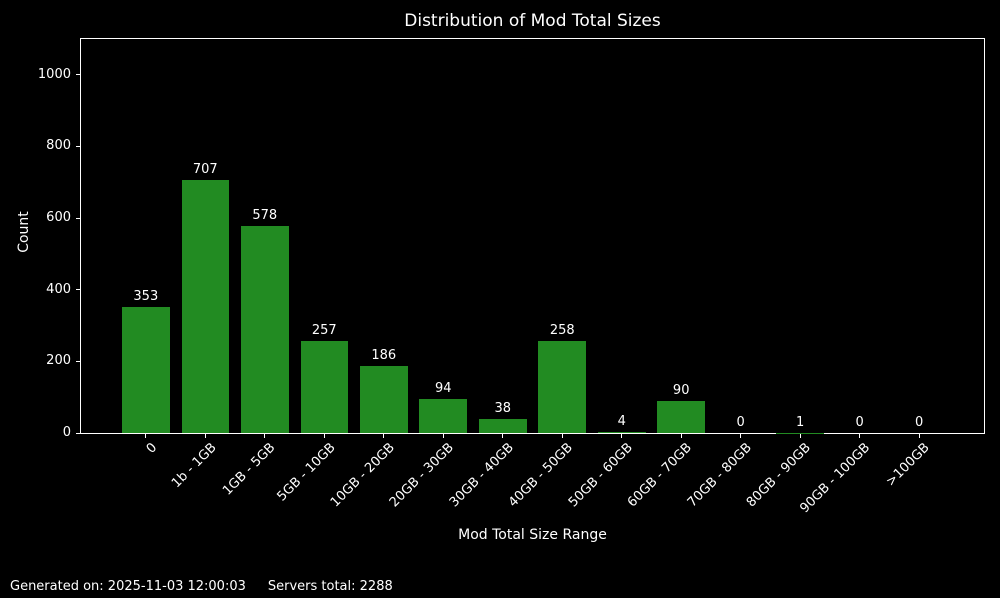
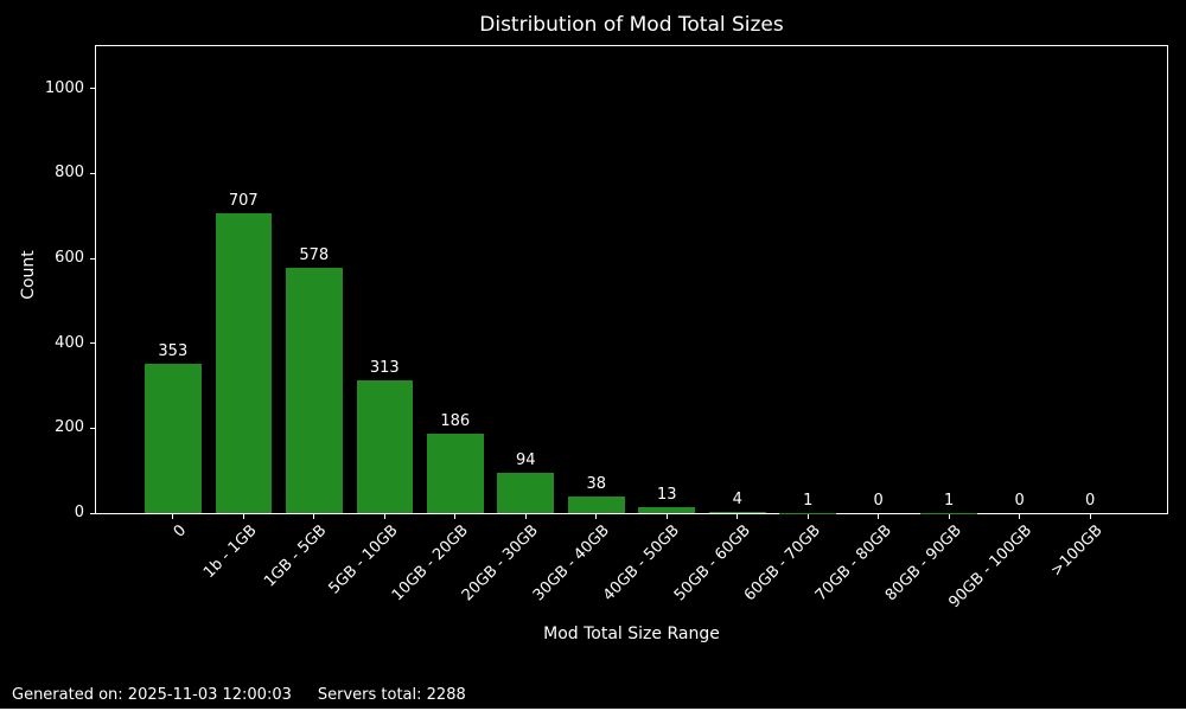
5GB - 10GB: 257 -> 313
40GB - 50GB: 258 -> 13
60GB - 70GB: 90 -> 1
